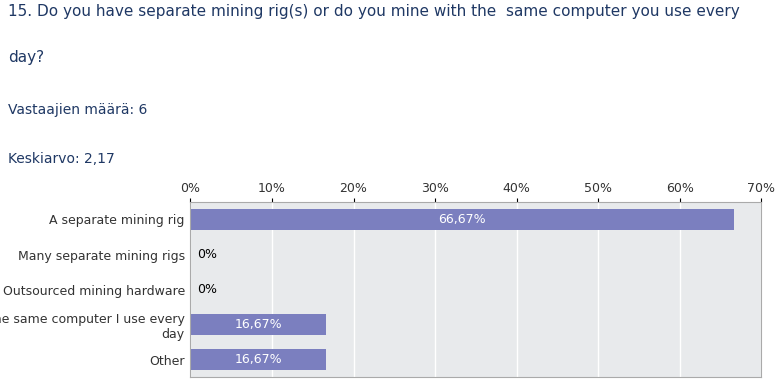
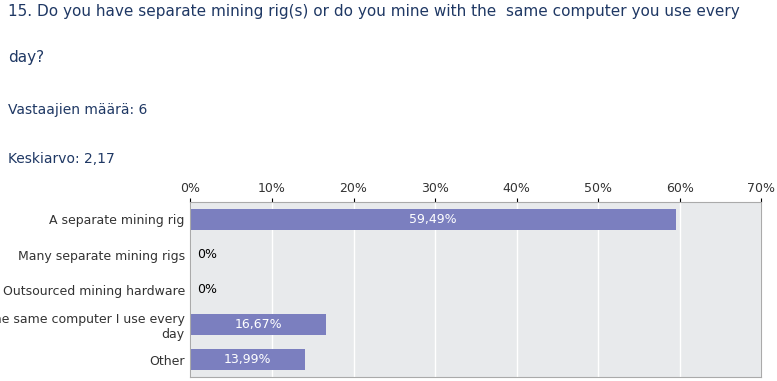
A separate mining rig: 66,67% -> 59,49%
Other: 16,67% -> 13,99%
